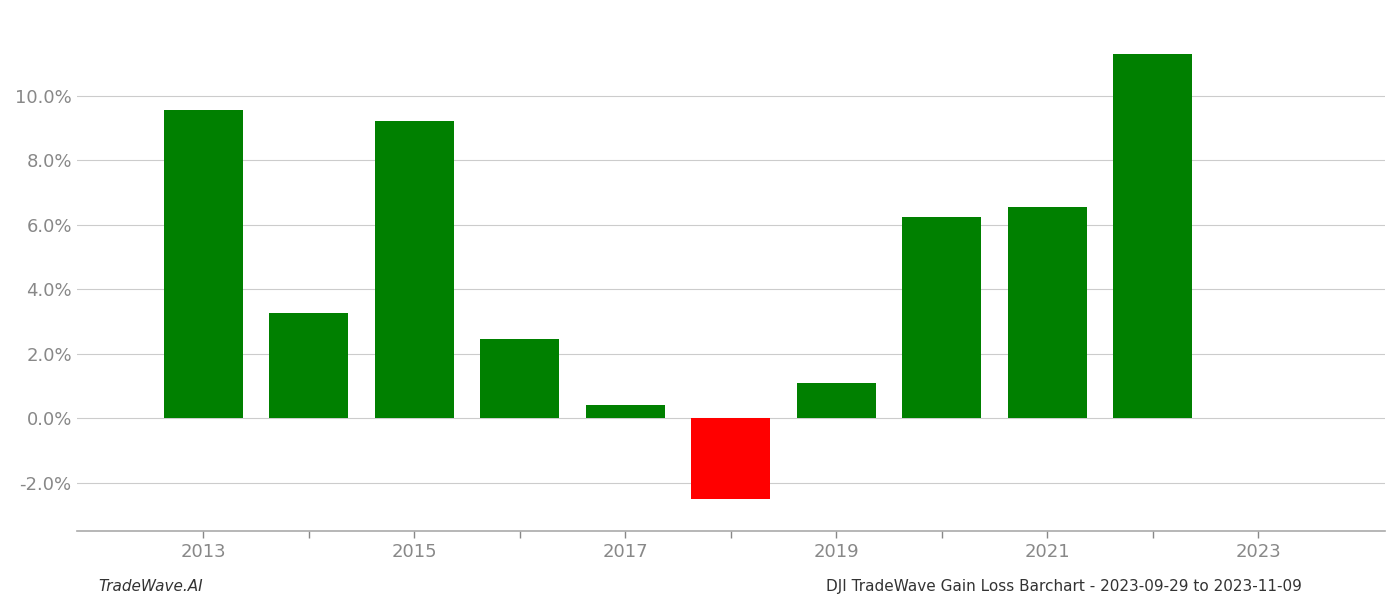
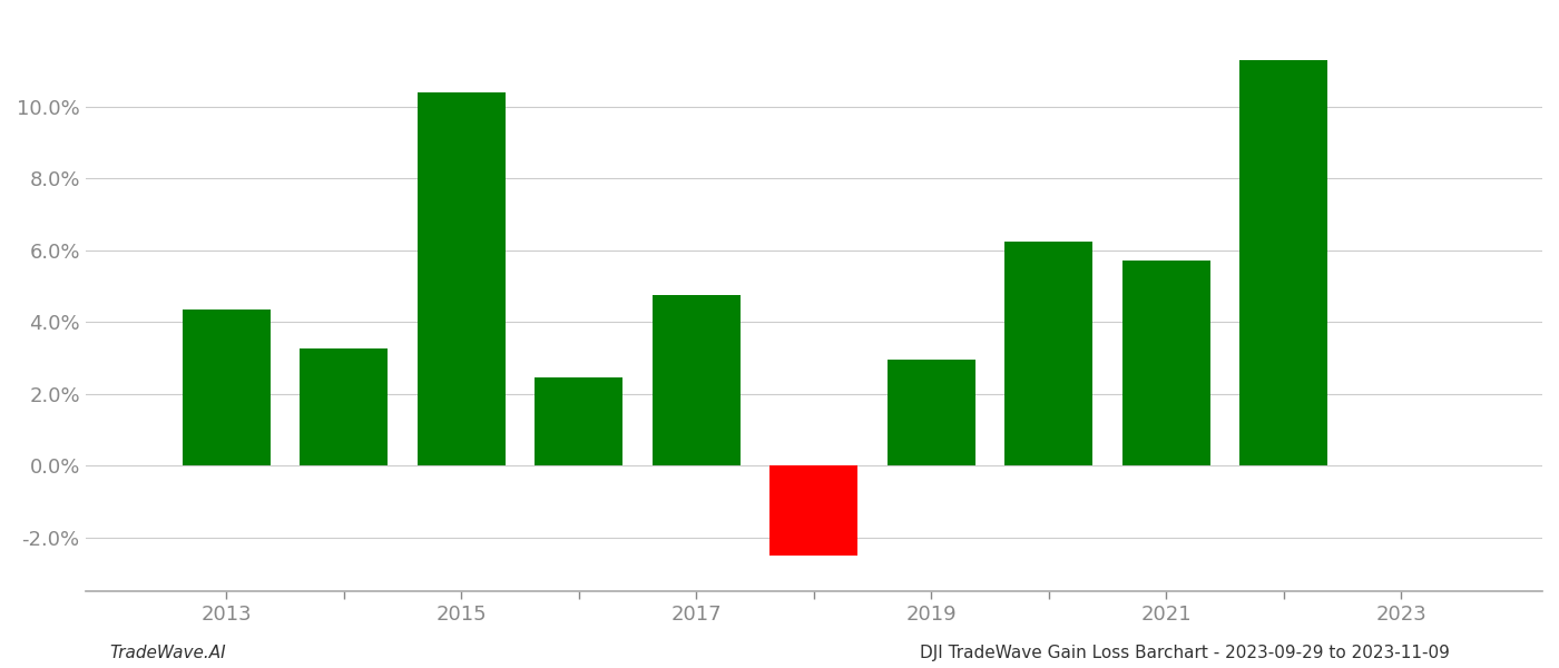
2013: 9.55% -> 4.35%
2015: 9.20% -> 10.40%
2017: 0.40% -> 4.75%
2019: 1.10% -> 2.95%
2021: 6.55% -> 5.70%
